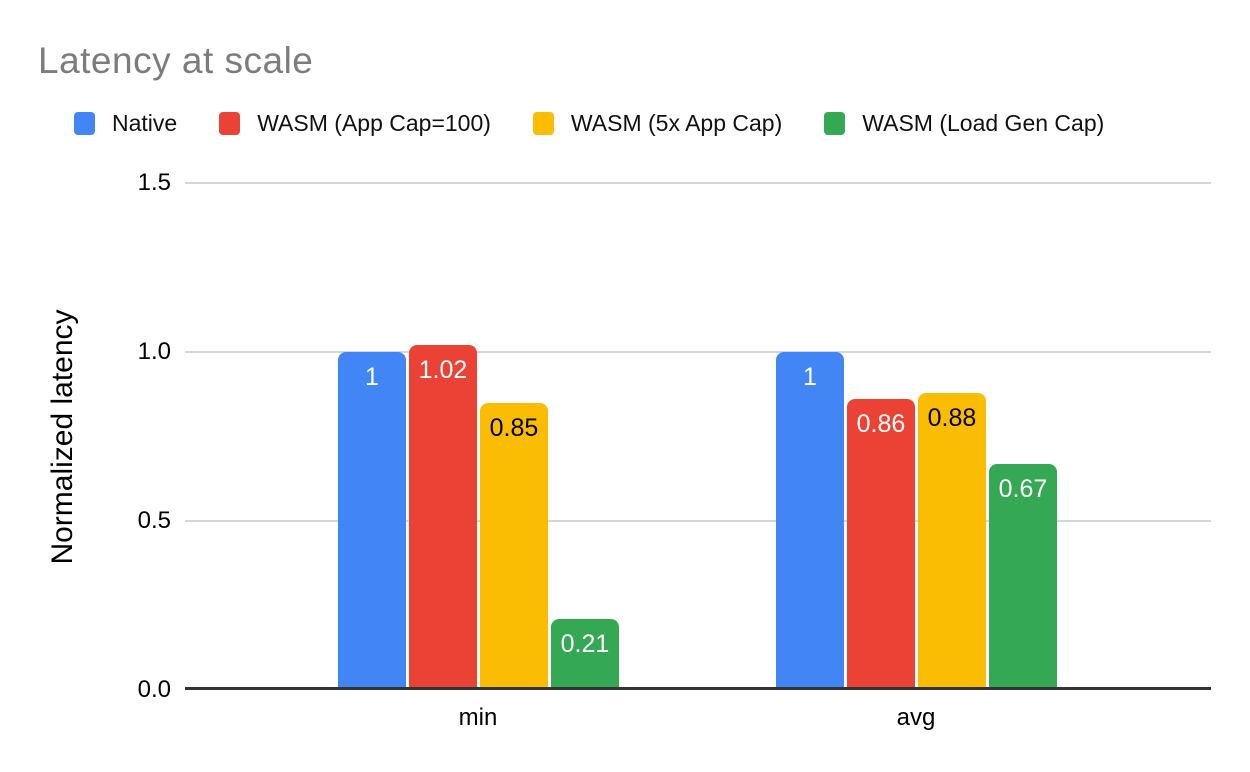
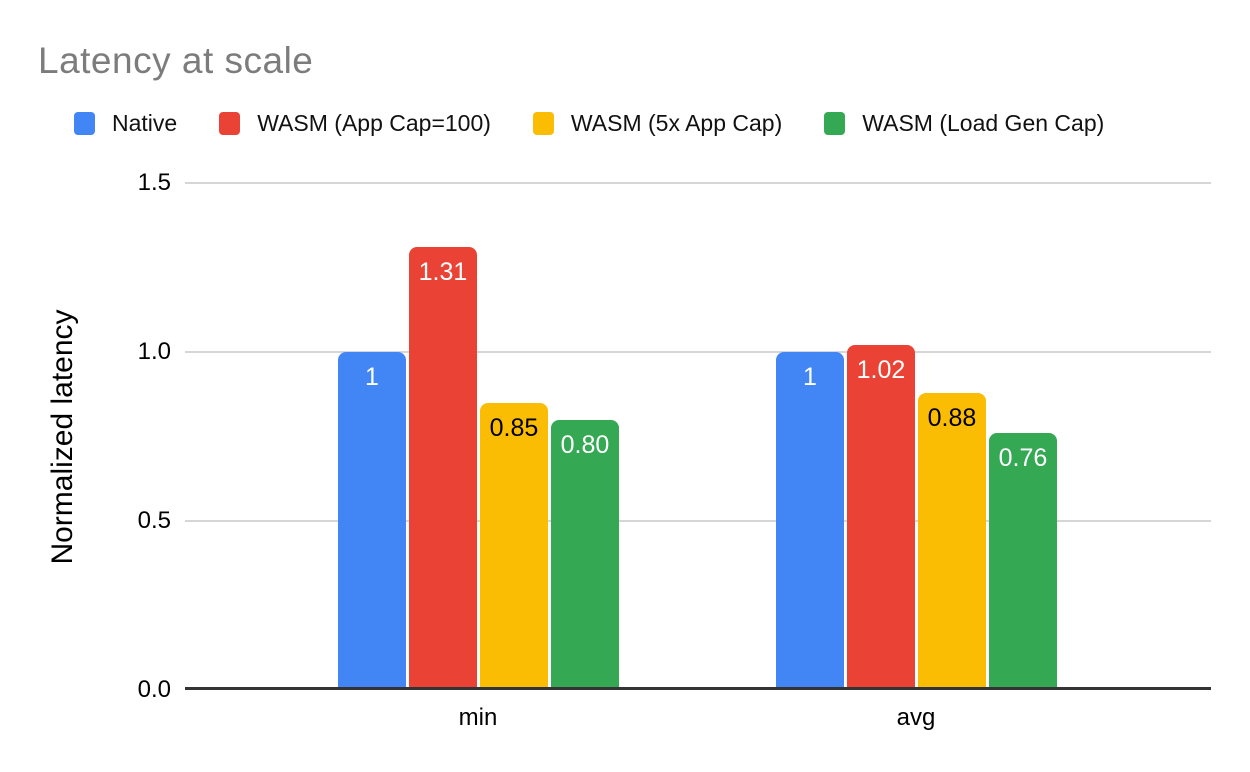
WASM (App Cap=100)/min: 1.02 -> 1.31
WASM (Load Gen Cap)/min: 0.21 -> 0.80
WASM (App Cap=100)/avg: 0.86 -> 1.02
WASM (Load Gen Cap)/avg: 0.67 -> 0.76
